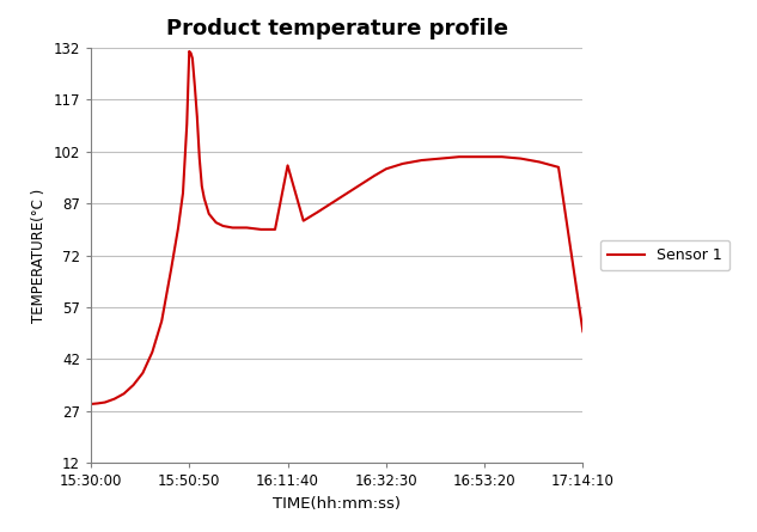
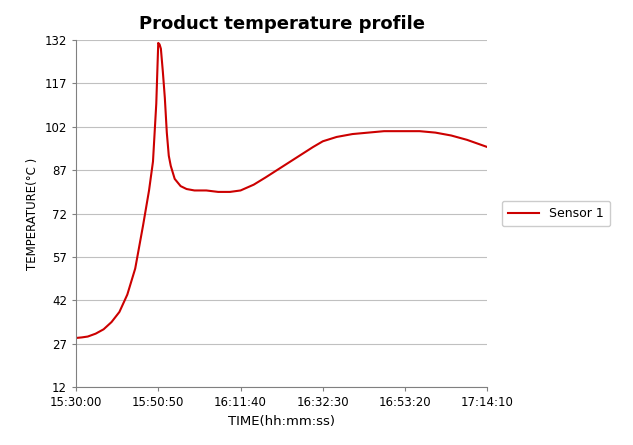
16:11:40: 98.0 -> 80.0
17:14:10: 50.0 -> 95.0
